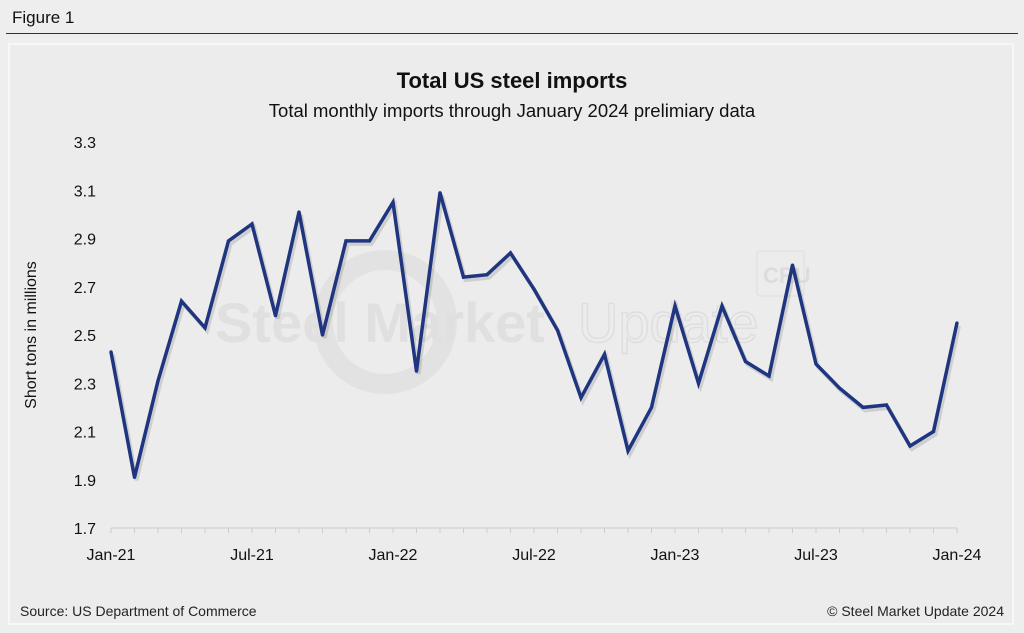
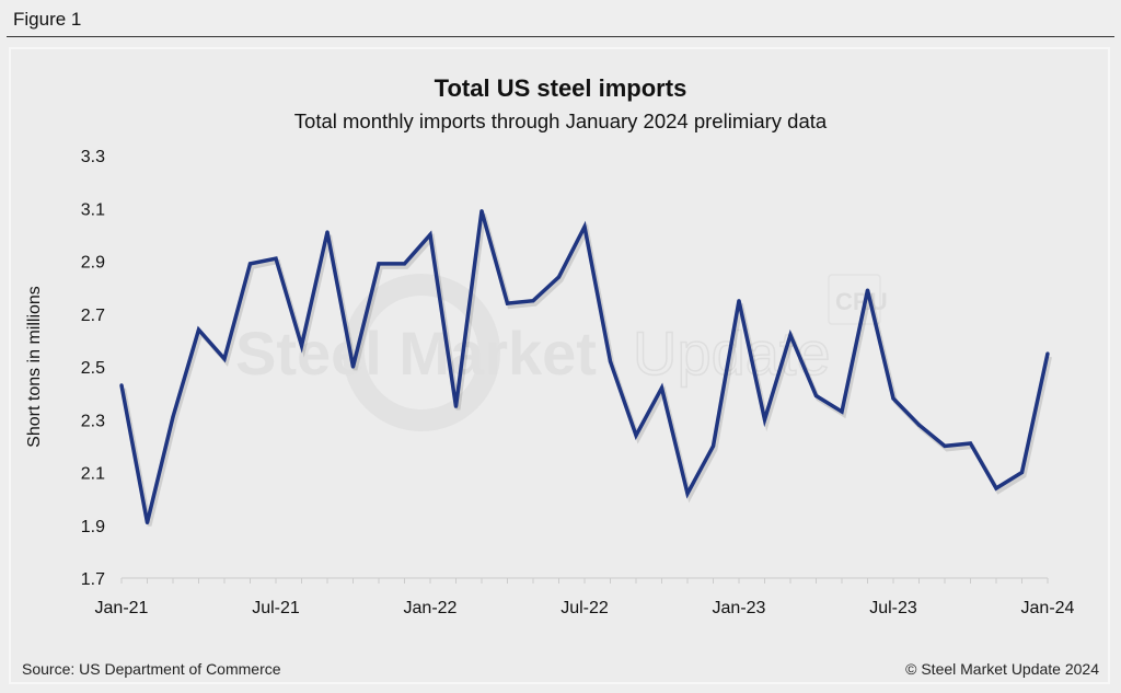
Jul-21: 2.96 -> 2.91
Jan-22: 3.05 -> 3.00
Jul-22: 2.69 -> 3.03
Jan-23: 2.62 -> 2.75
